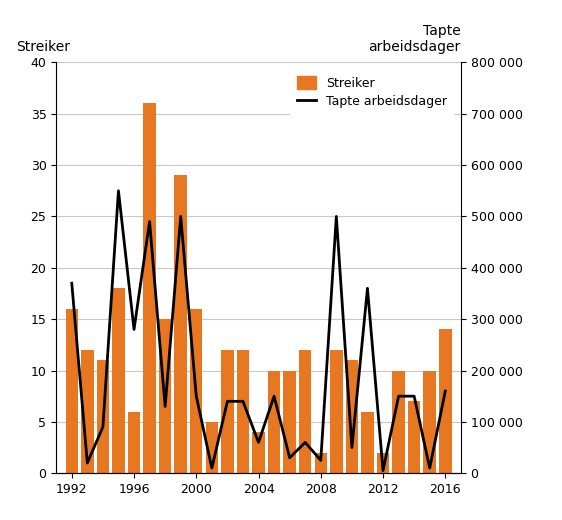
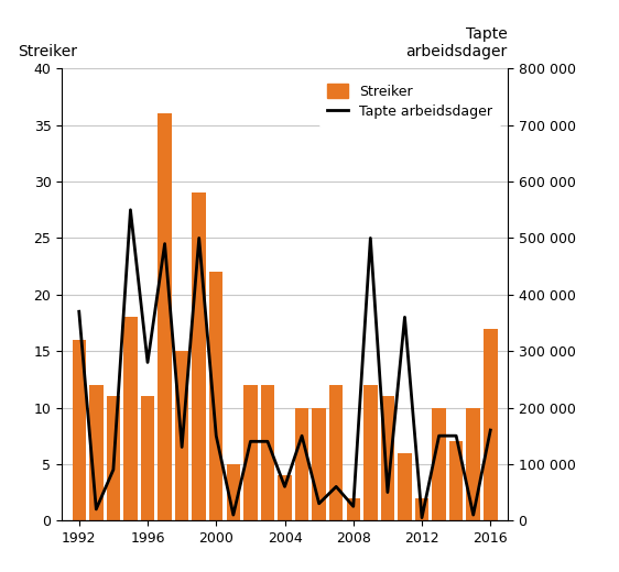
Streiker/1996: 6 -> 11
Streiker/2000: 16 -> 22
Streiker/2016: 14 -> 17
